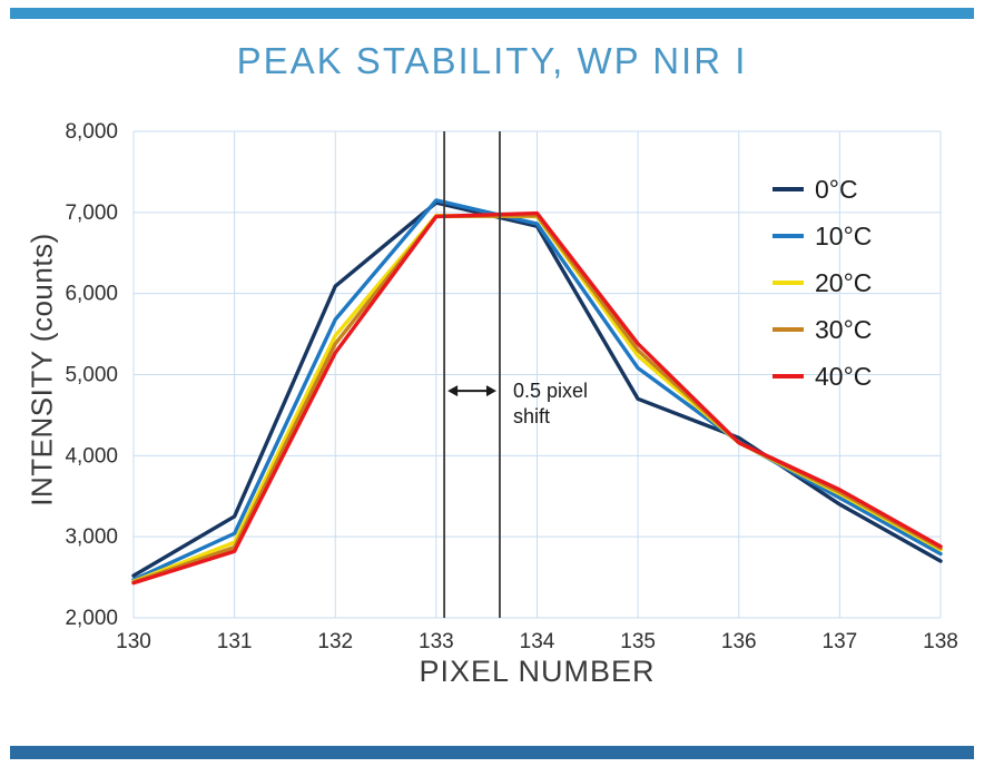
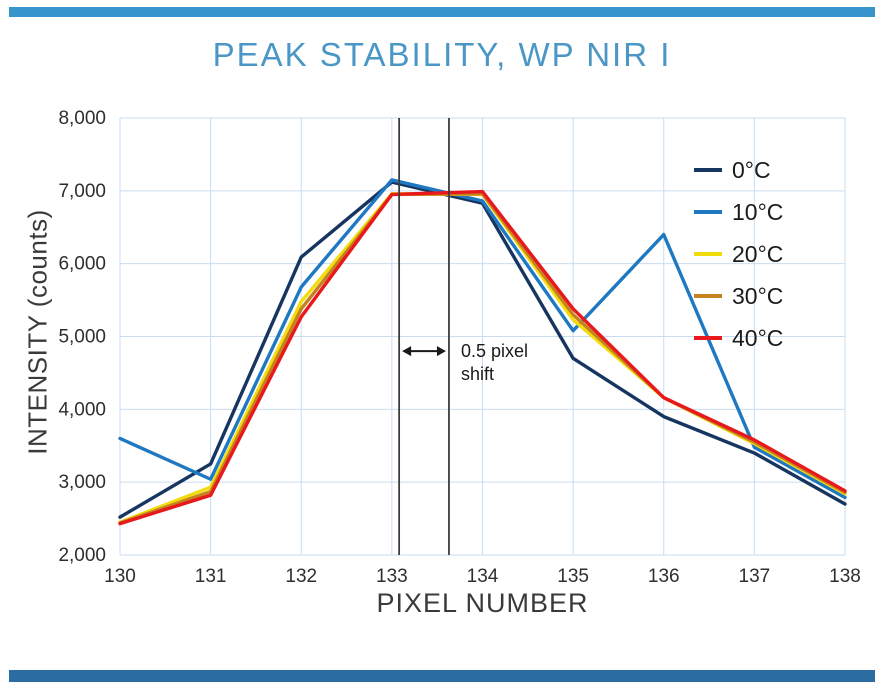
10°C/130: 2500 -> 3600
0°C/136: 4200 -> 3900
10°C/136: 4200 -> 6400
